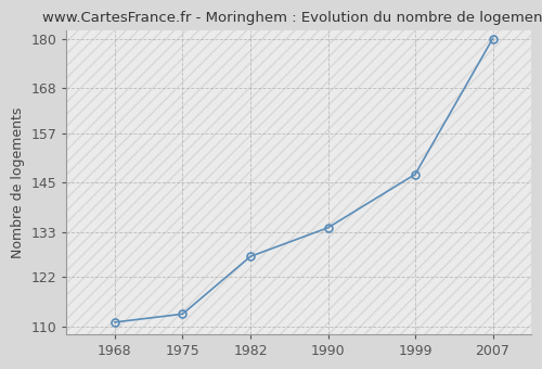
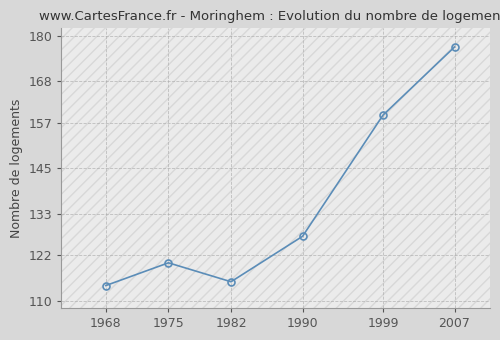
1968: 111 -> 114
1975: 113 -> 120
1982: 127 -> 115
1990: 134 -> 127
1999: 147 -> 159
2007: 180 -> 177
